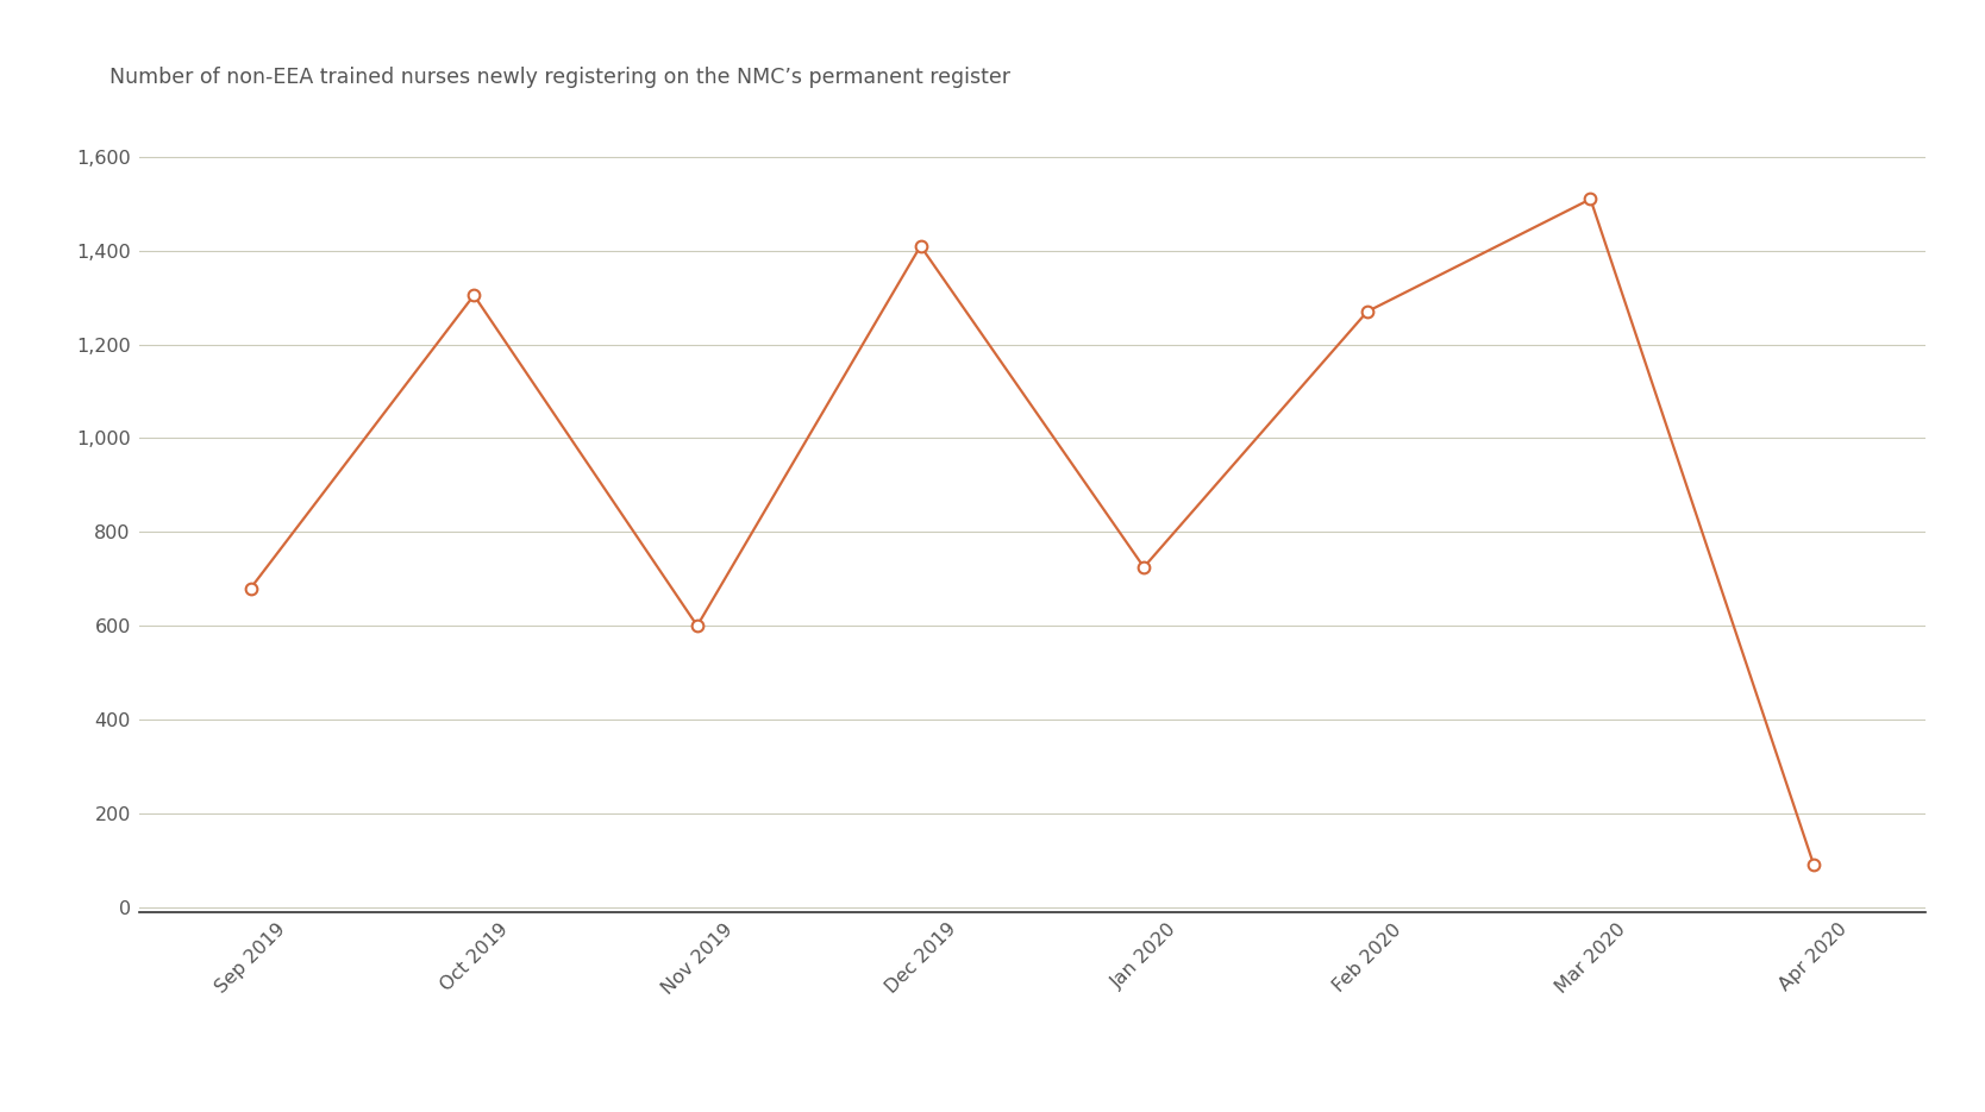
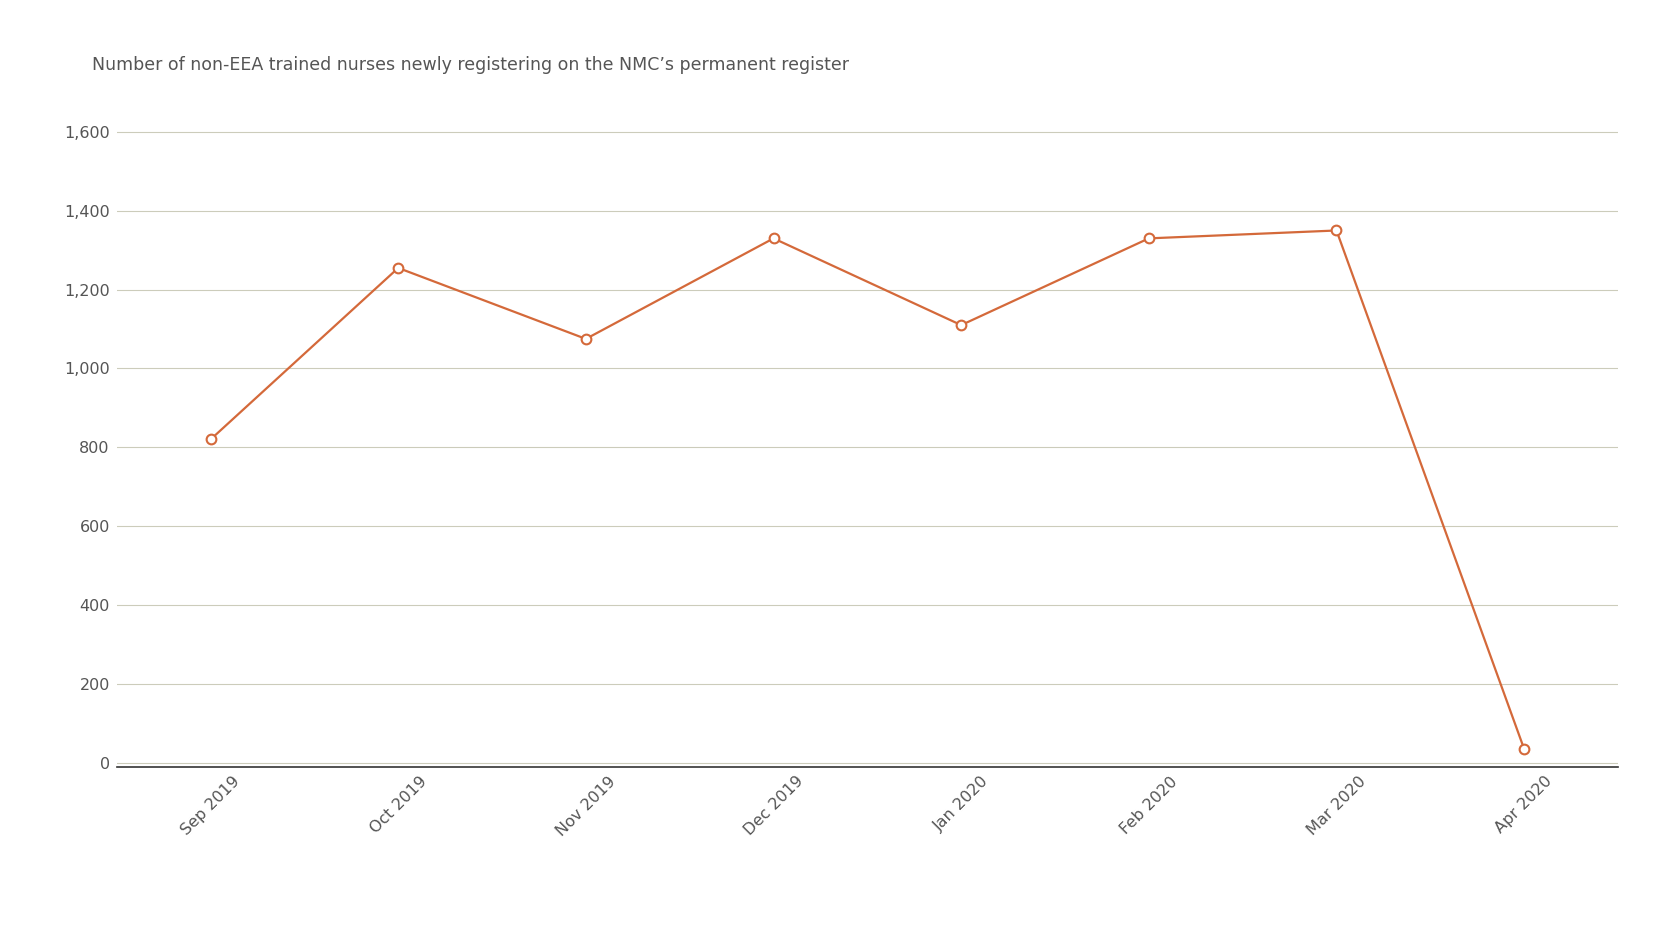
Sep 2019: 680 -> 820
Oct 2019: 1,305 -> 1,255
Nov 2019: 600 -> 1,075
Dec 2019: 1,410 -> 1,330
Jan 2020: 725 -> 1,110
Feb 2020: 1,270 -> 1,330
Mar 2020: 1,510 -> 1,350
Apr 2020: 90 -> 35
